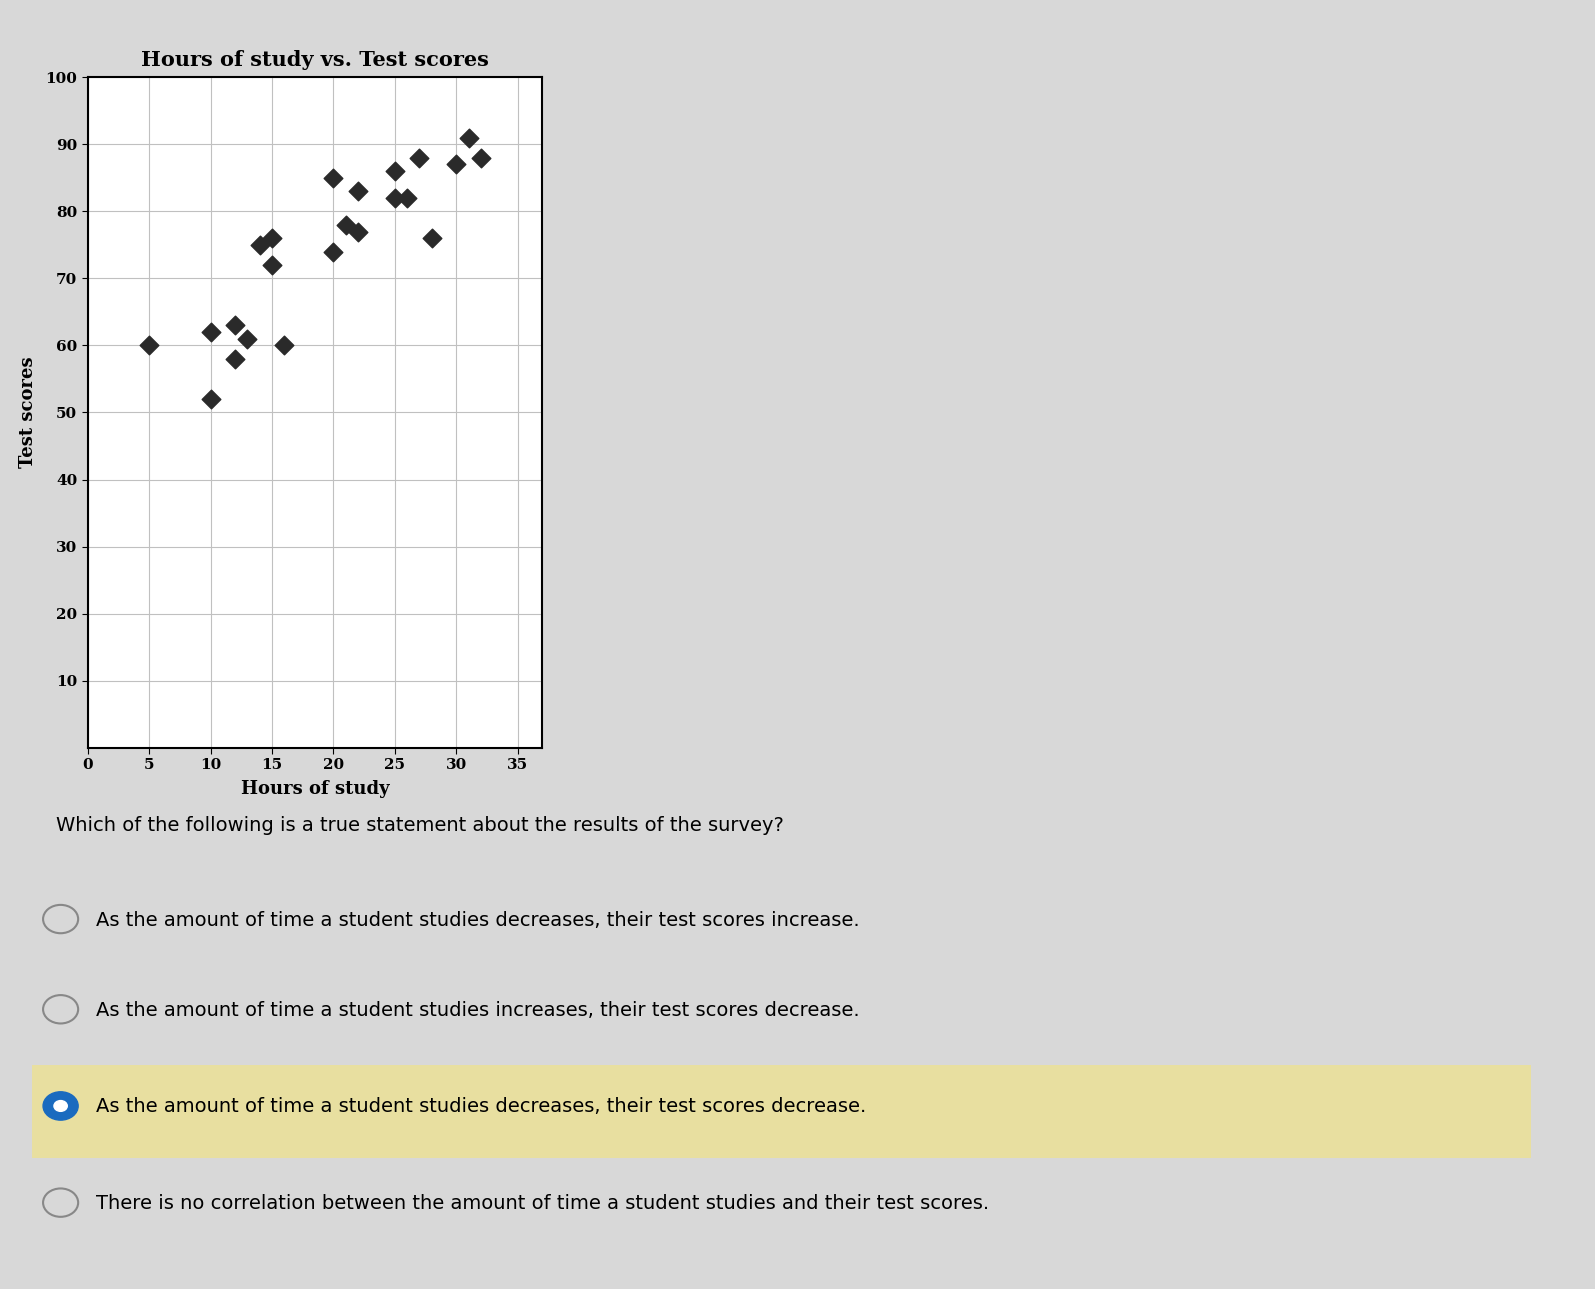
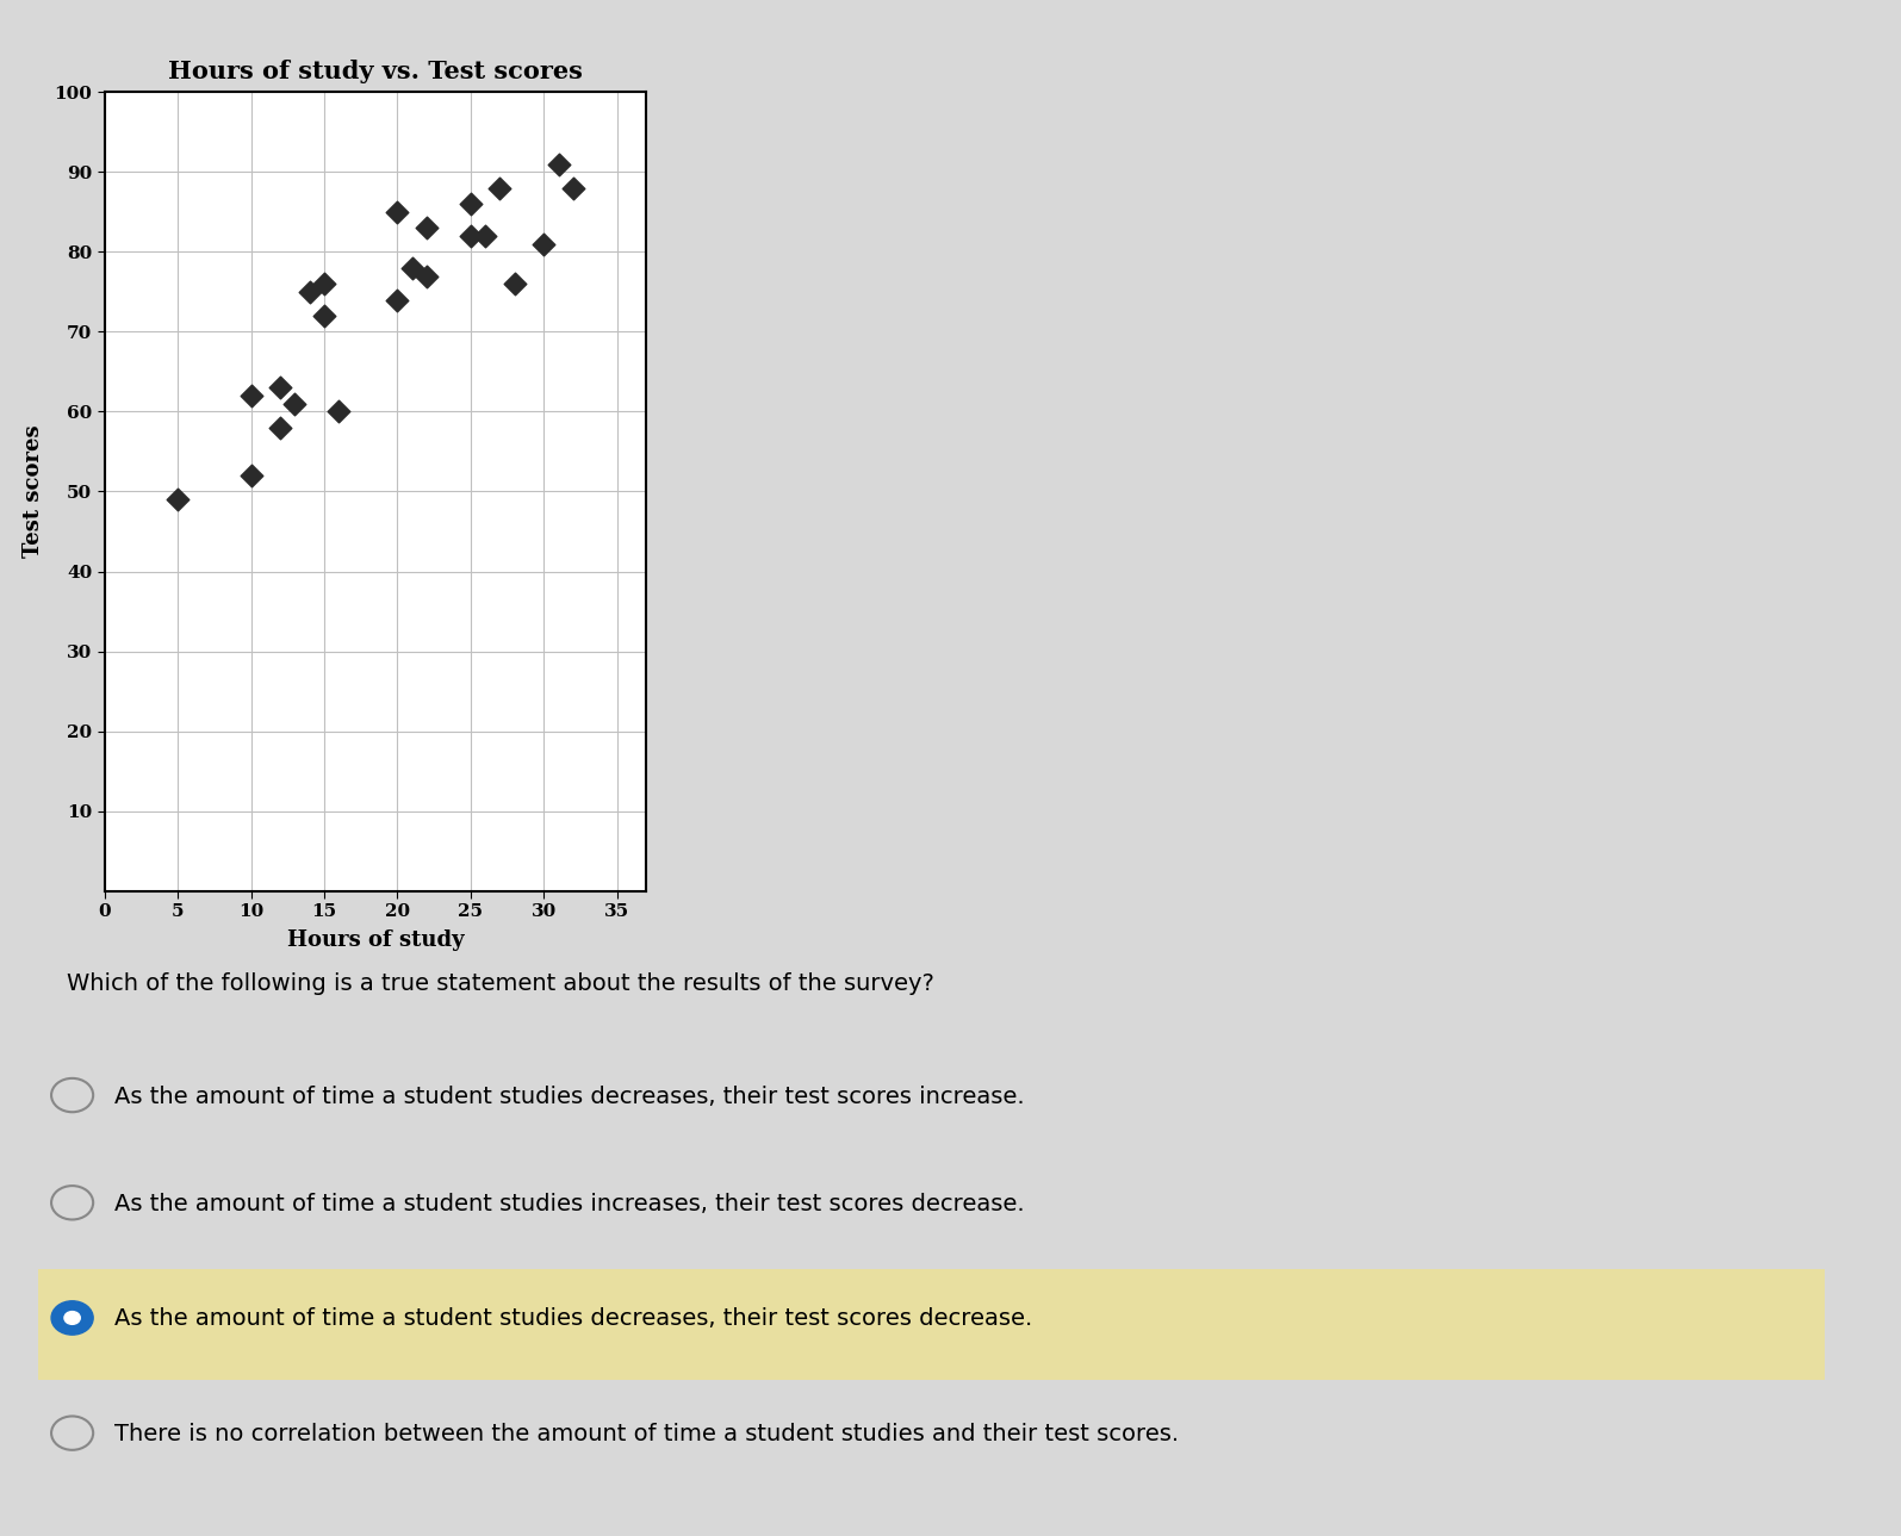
5: 60 -> 49
30: 87 -> 81
